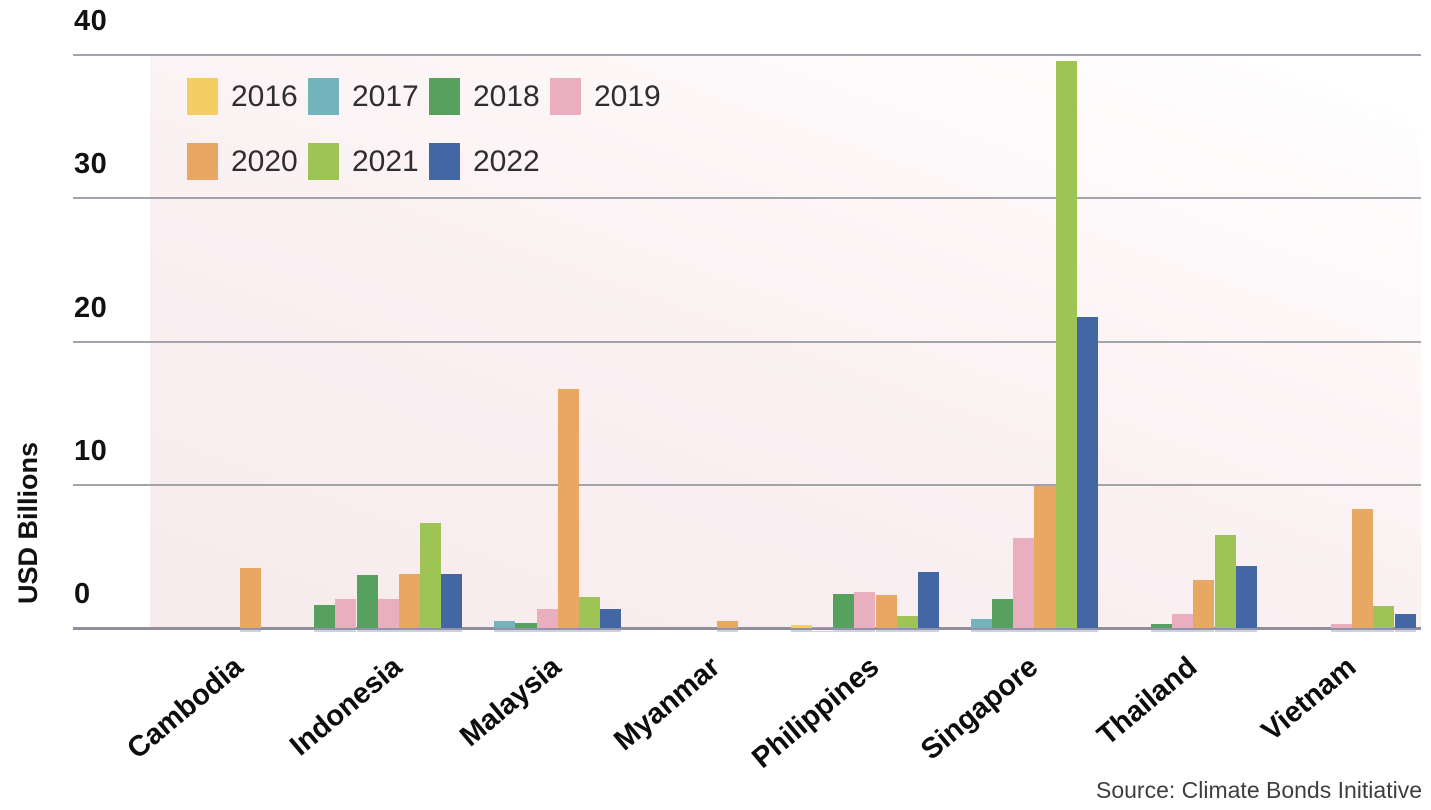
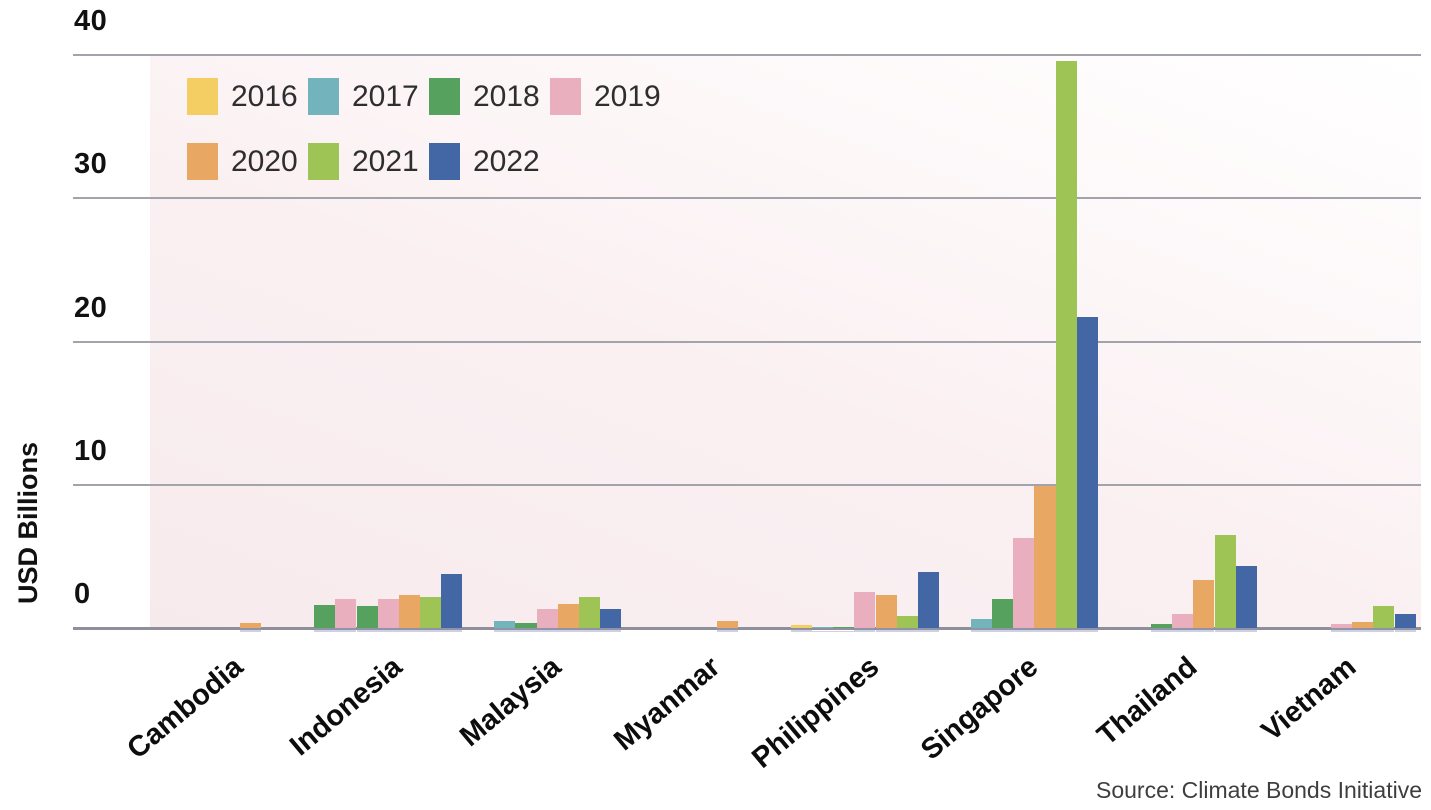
2020/Cambodia: 4.2 -> 0.3
2018/Indonesia: 3.7 -> 1.6
2020/Indonesia: 3.8 -> 2.3
2021/Indonesia: 7.3 -> 2.2
2020/Malaysia: 16.7 -> 1.6
2018/Philippines: 2.4 -> 0.1
2020/Vietnam: 8.3 -> 0.5
